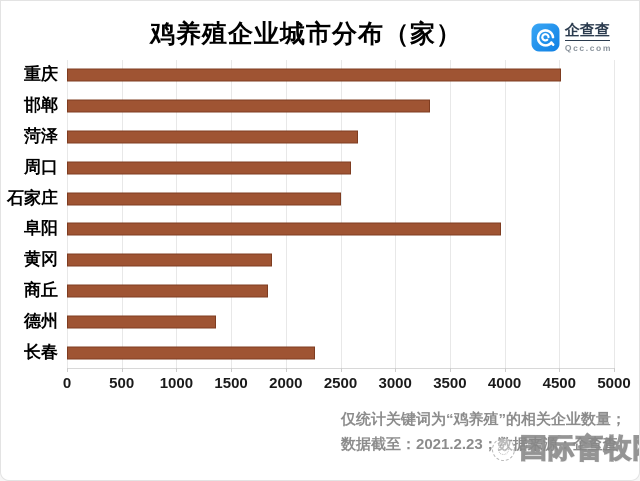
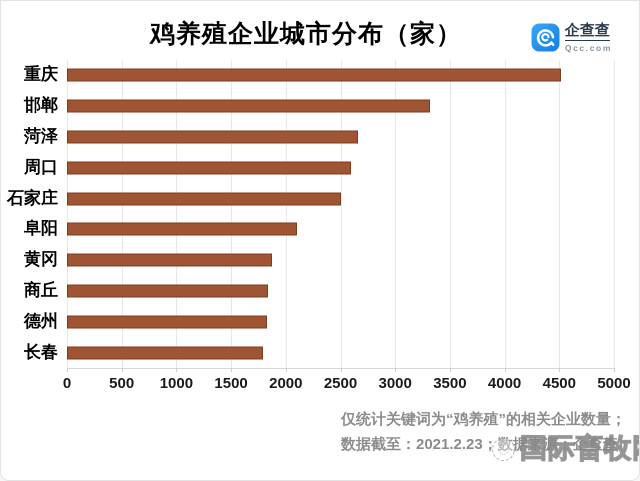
阜阳: 3970 -> 2100
德州: 1360 -> 1830
长春: 2270 -> 1790
